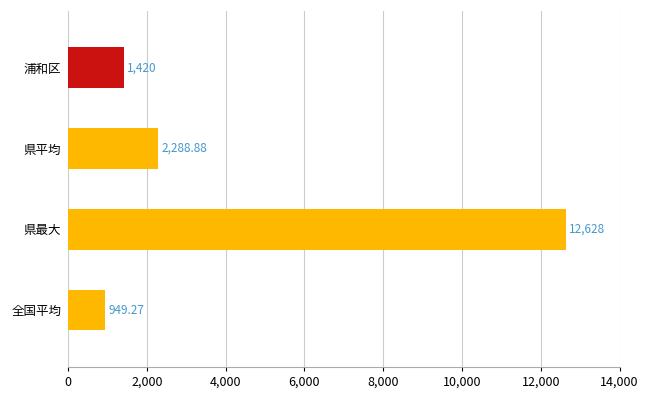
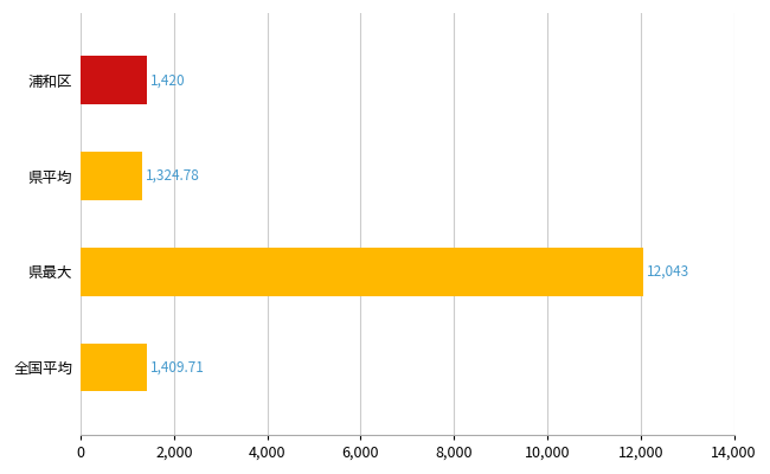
県平均: 2,288.88 -> 1,324.78
県最大: 12,628 -> 12,043
全国平均: 949.27 -> 1,409.71
